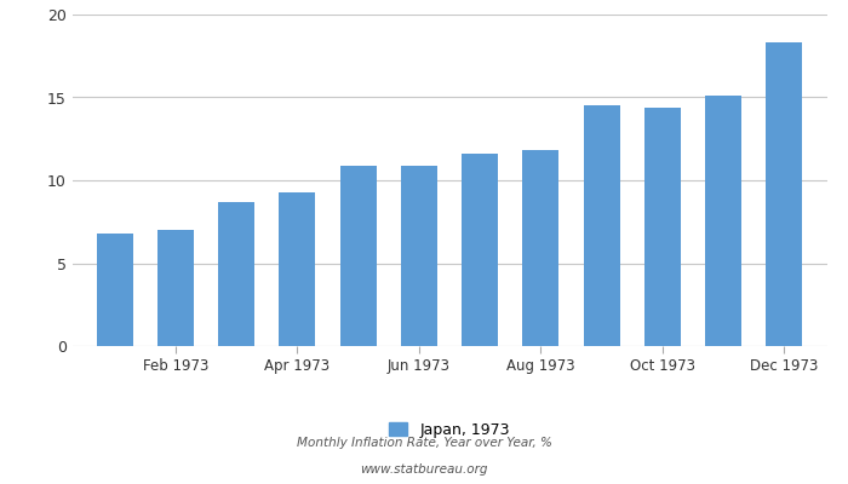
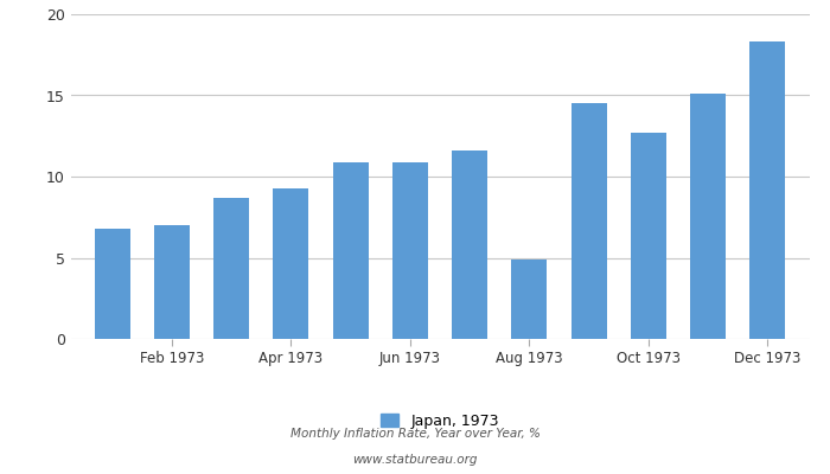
Aug 1973: 11.8 -> 4.9
Oct 1973: 14.4 -> 12.7
